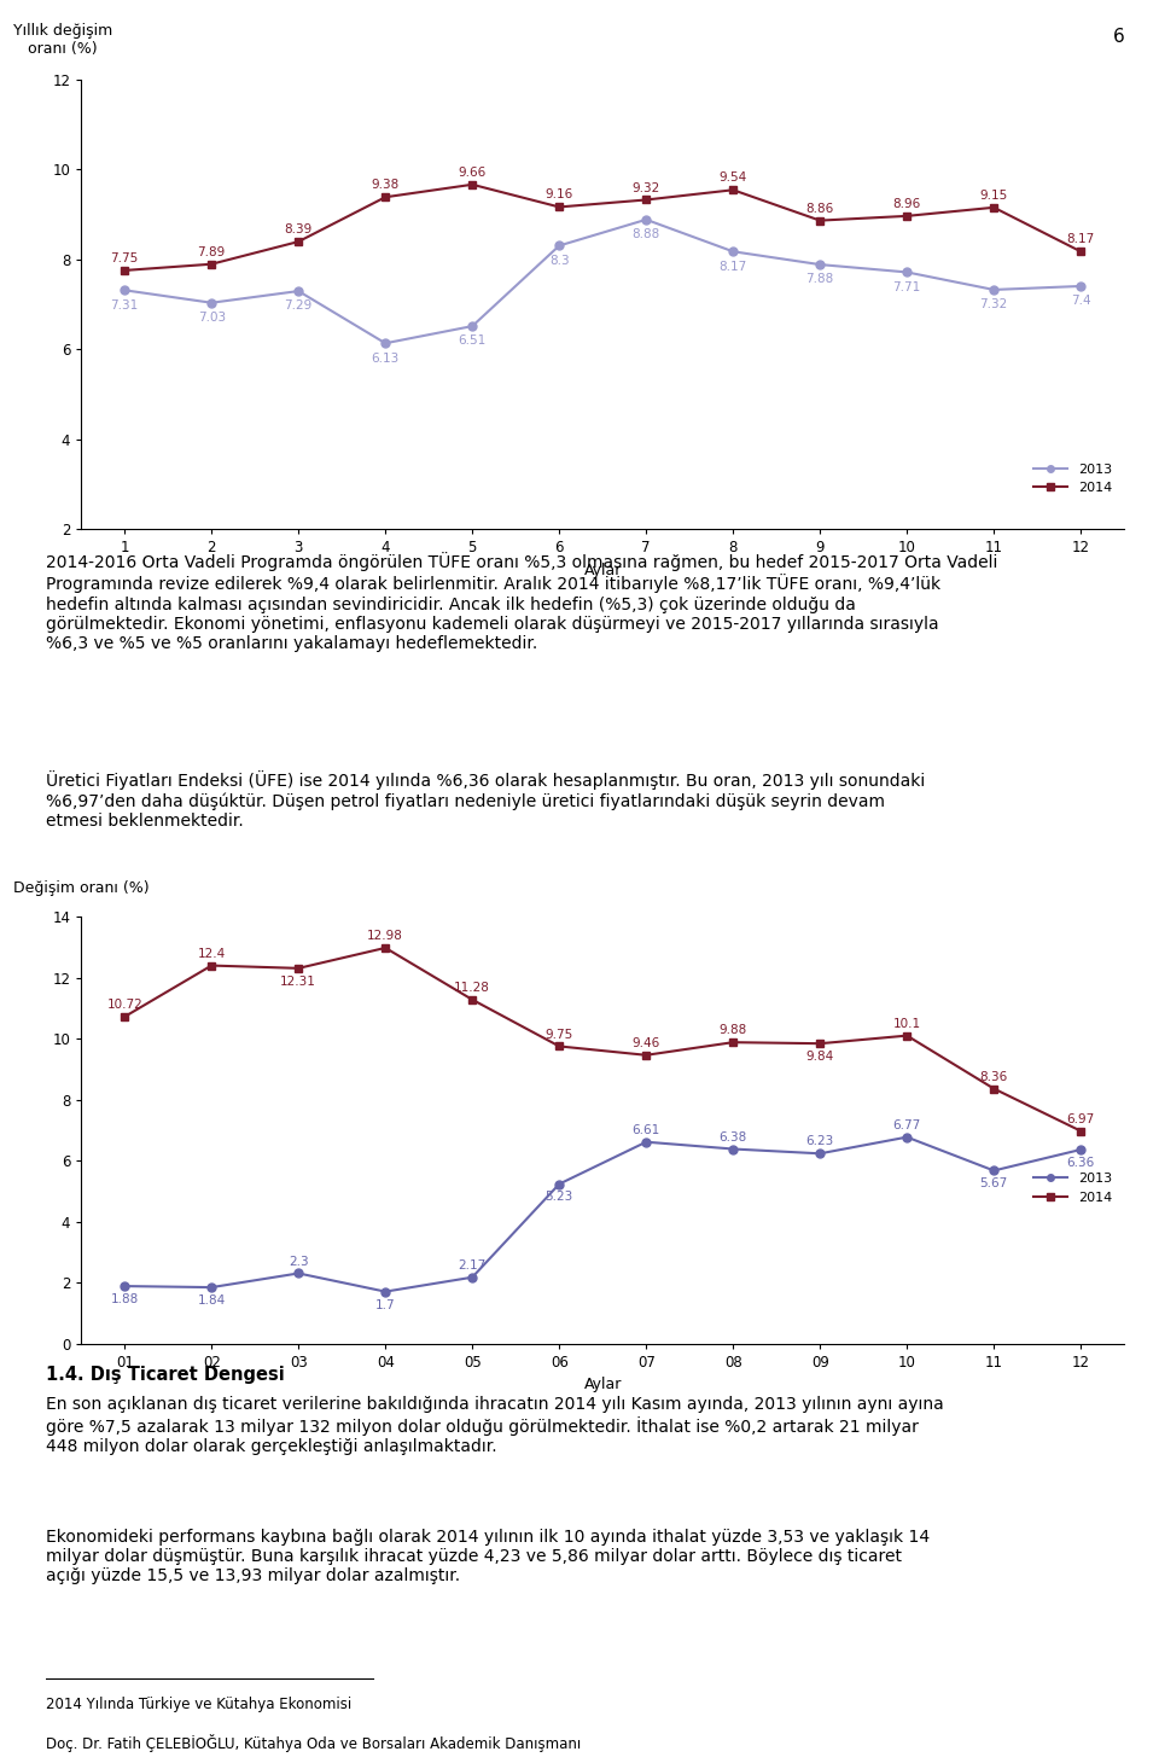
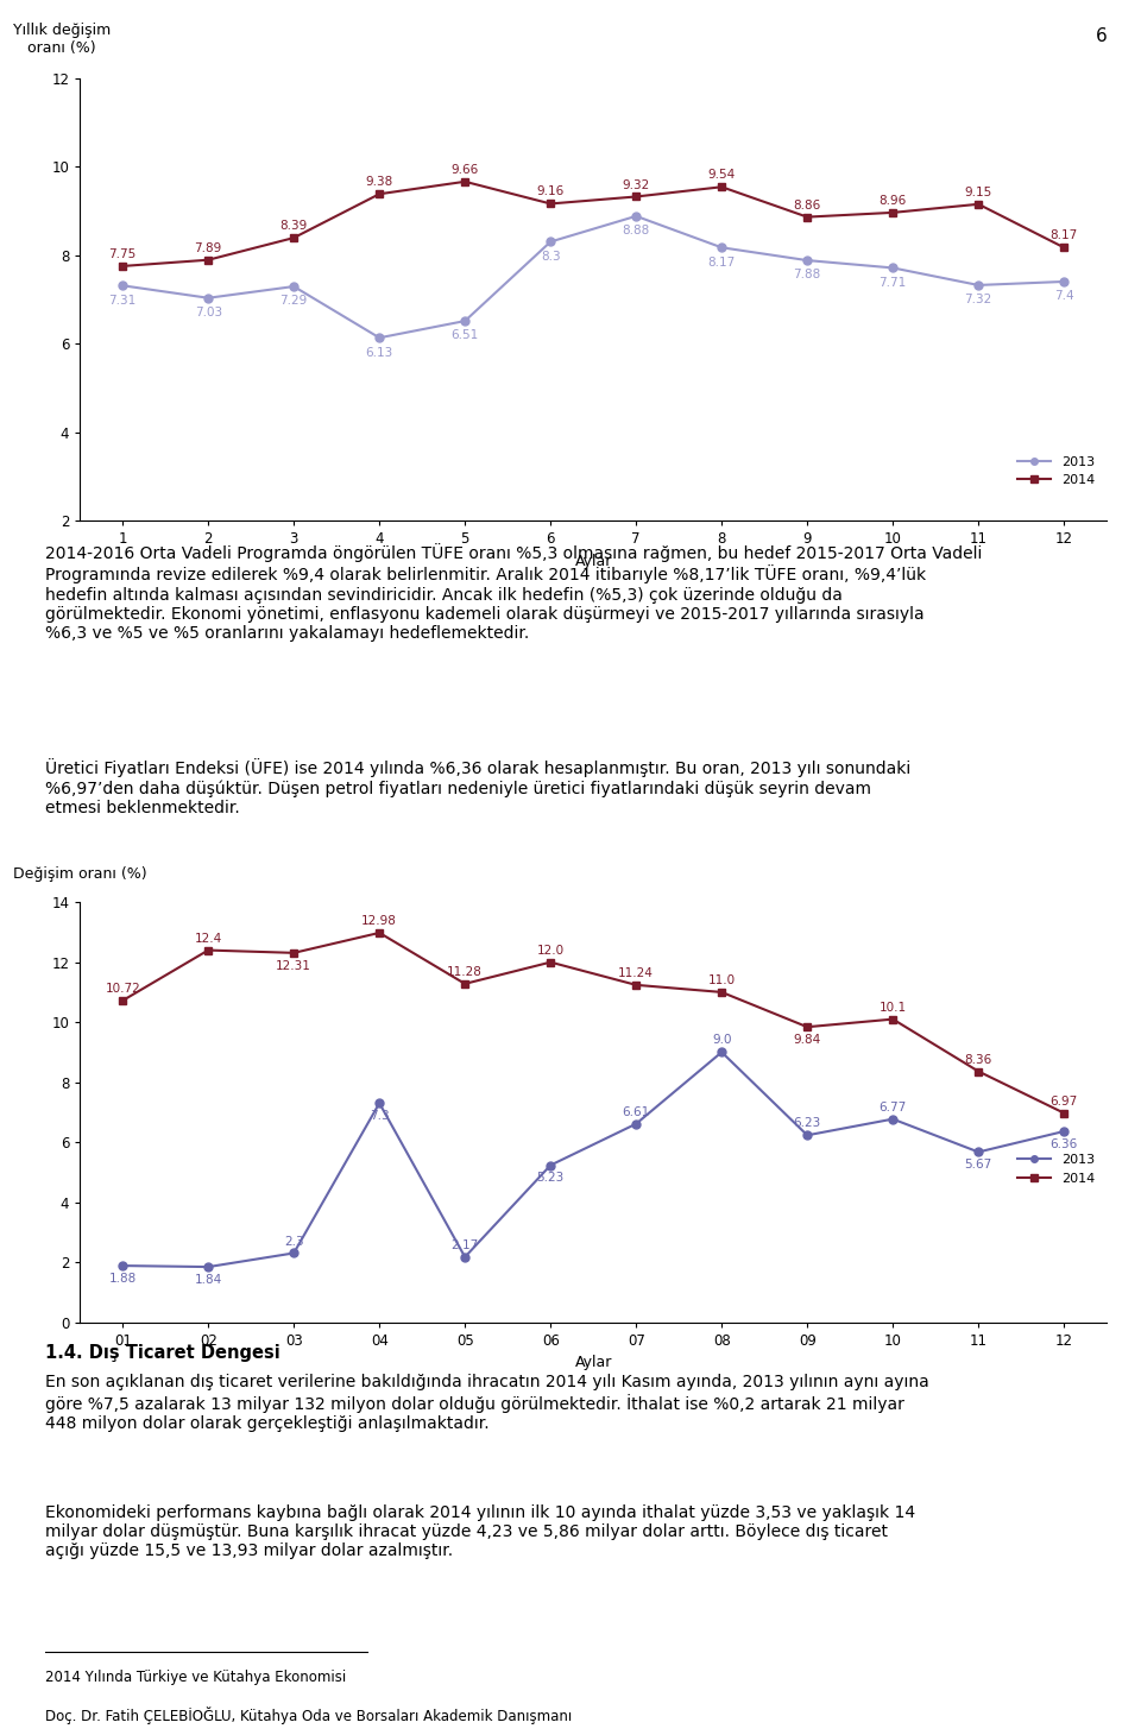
2013/04: 1.7 -> 7.3
2014/06: 9.75 -> 12.0
2014/07: 9.46 -> 11.24
2013/08: 6.38 -> 9.0
2014/08: 9.88 -> 11.0
